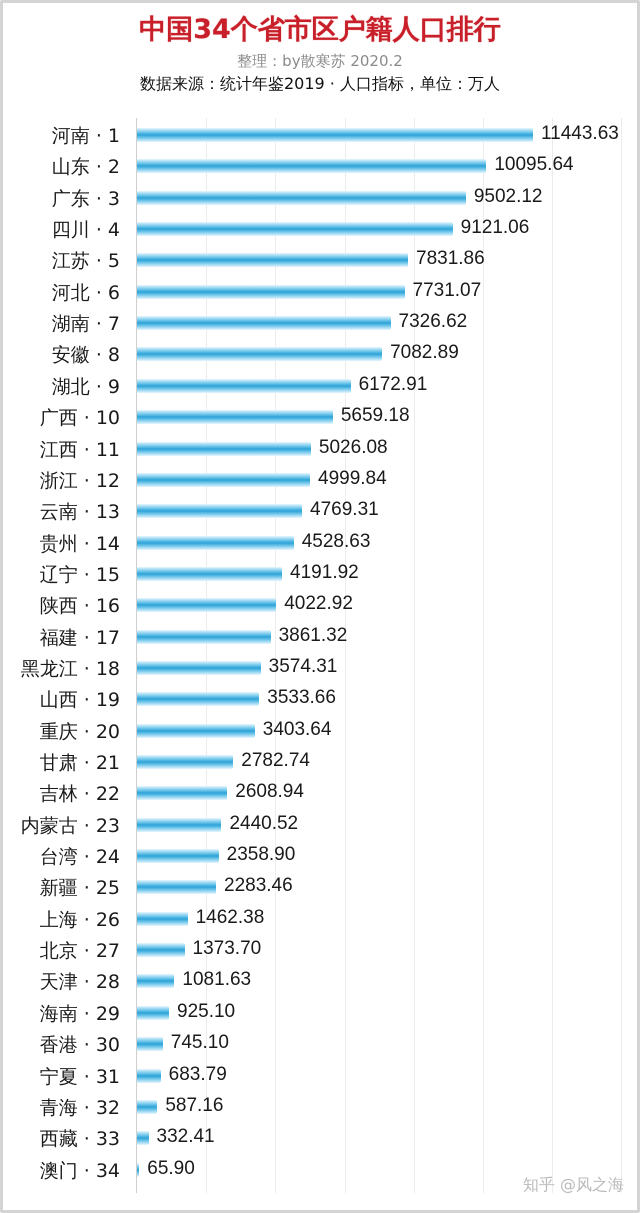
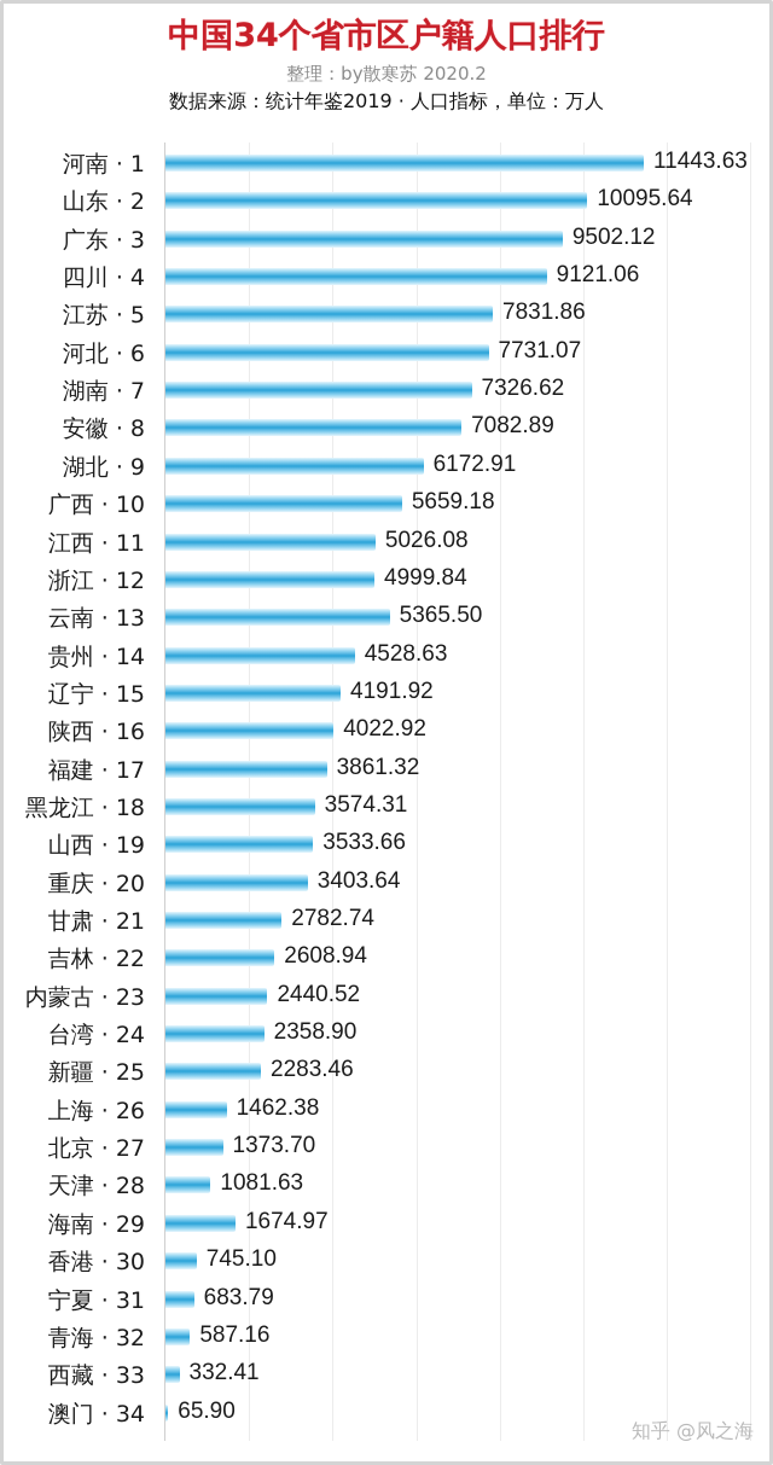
云南 · 13: 4769.31 -> 5365.50
海南 · 29: 925.10 -> 1674.97
